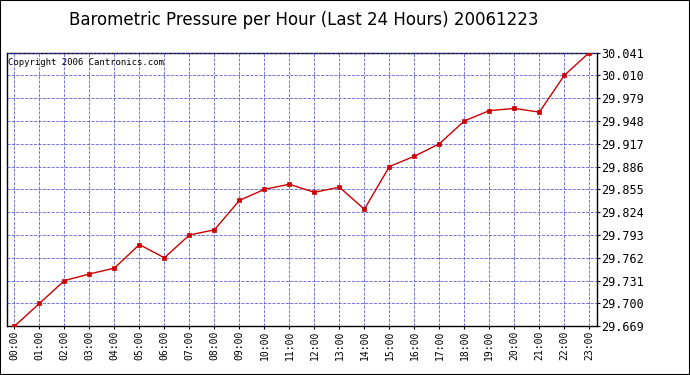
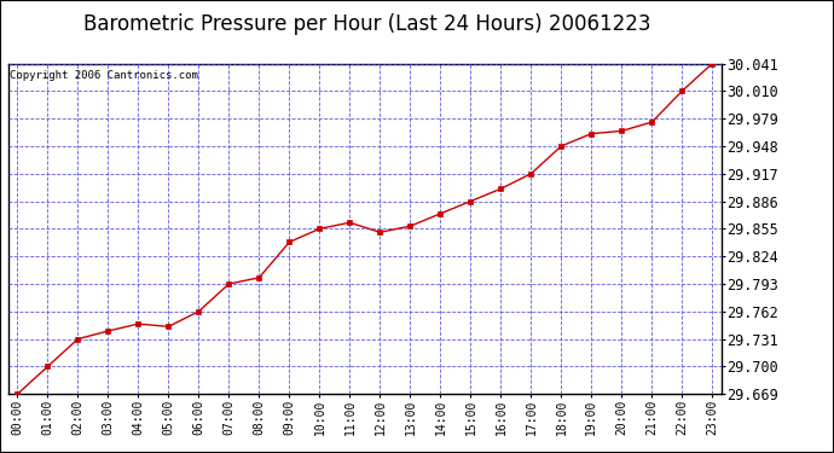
05:00: 29.780 -> 29.745
14:00: 29.828 -> 29.872
21:00: 29.960 -> 29.975
